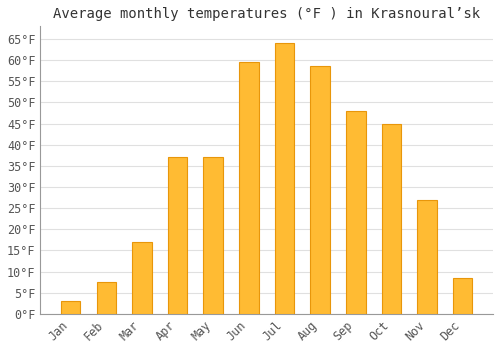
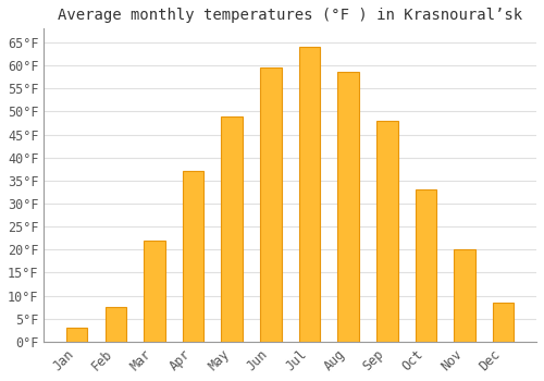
Mar: 17.0°F -> 22.0°F
May: 37.0°F -> 49.0°F
Oct: 45.0°F -> 33.0°F
Nov: 27.0°F -> 20.0°F
